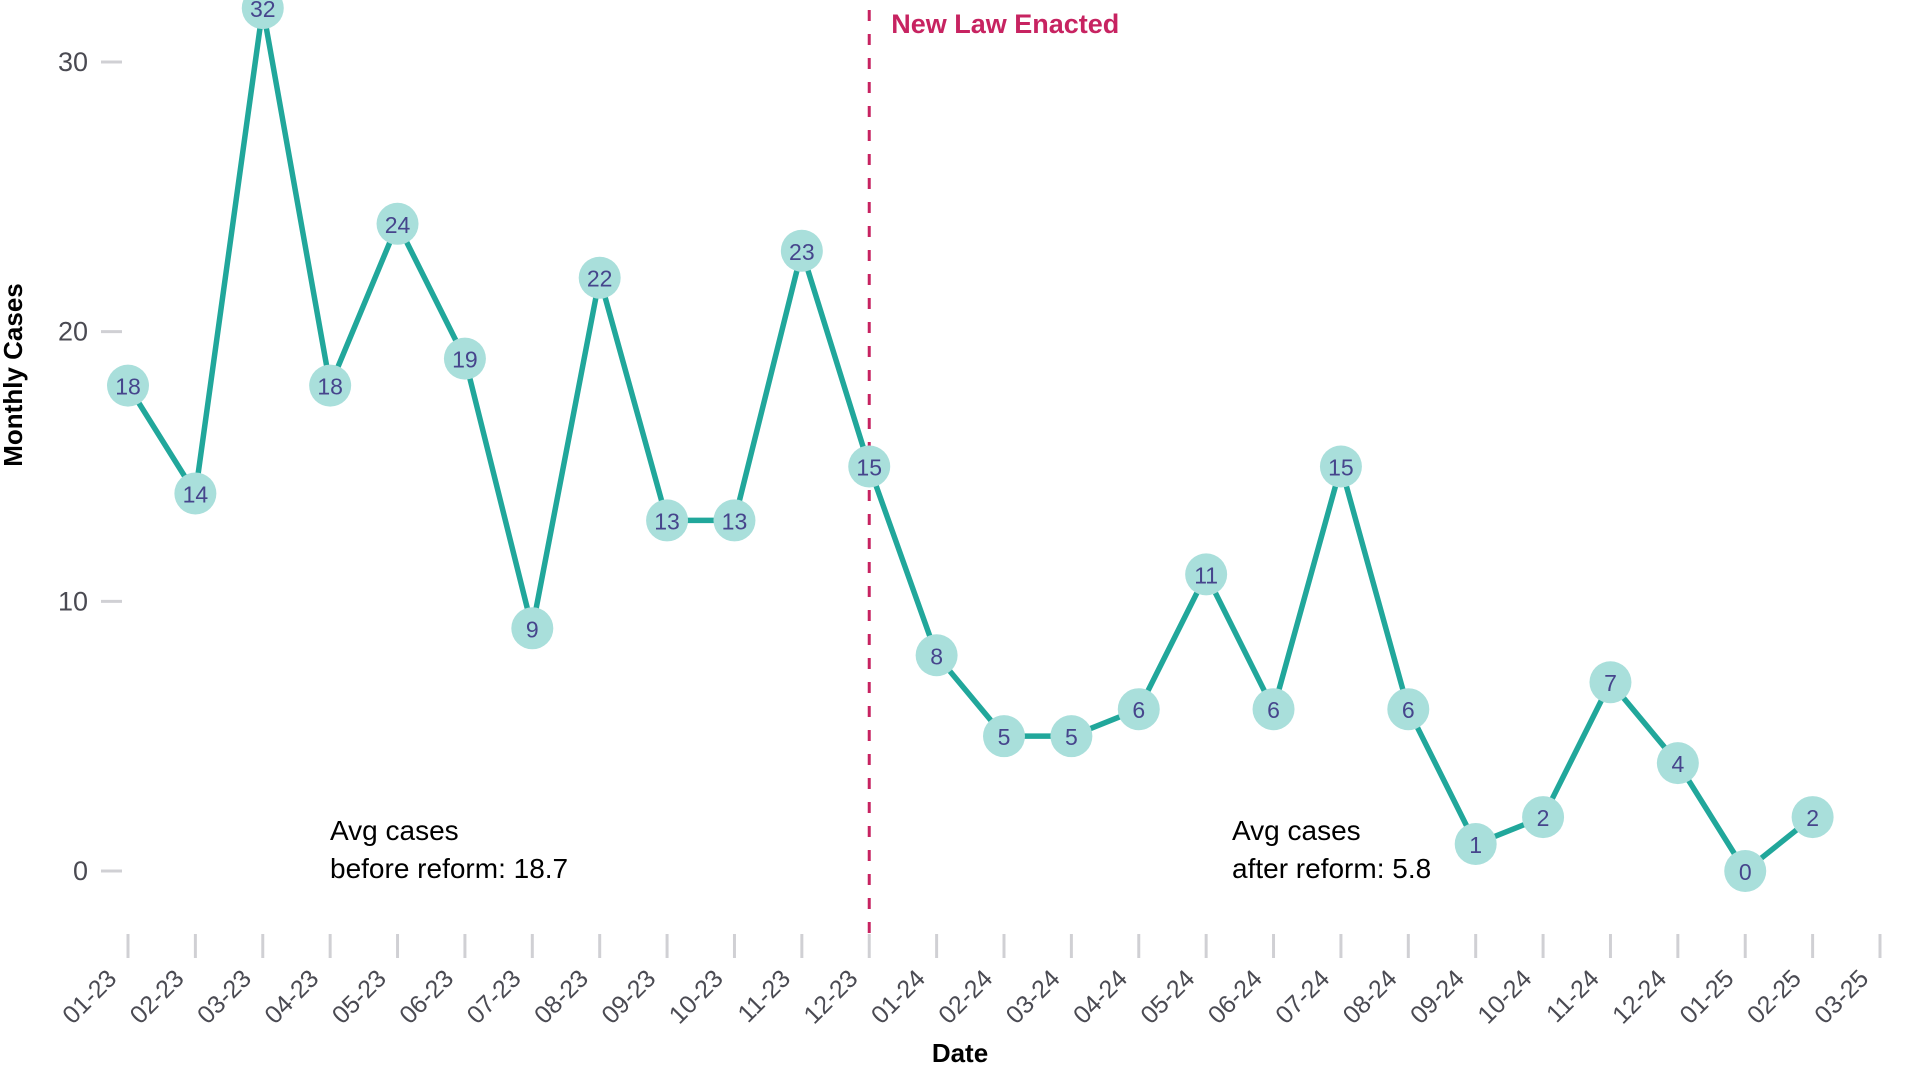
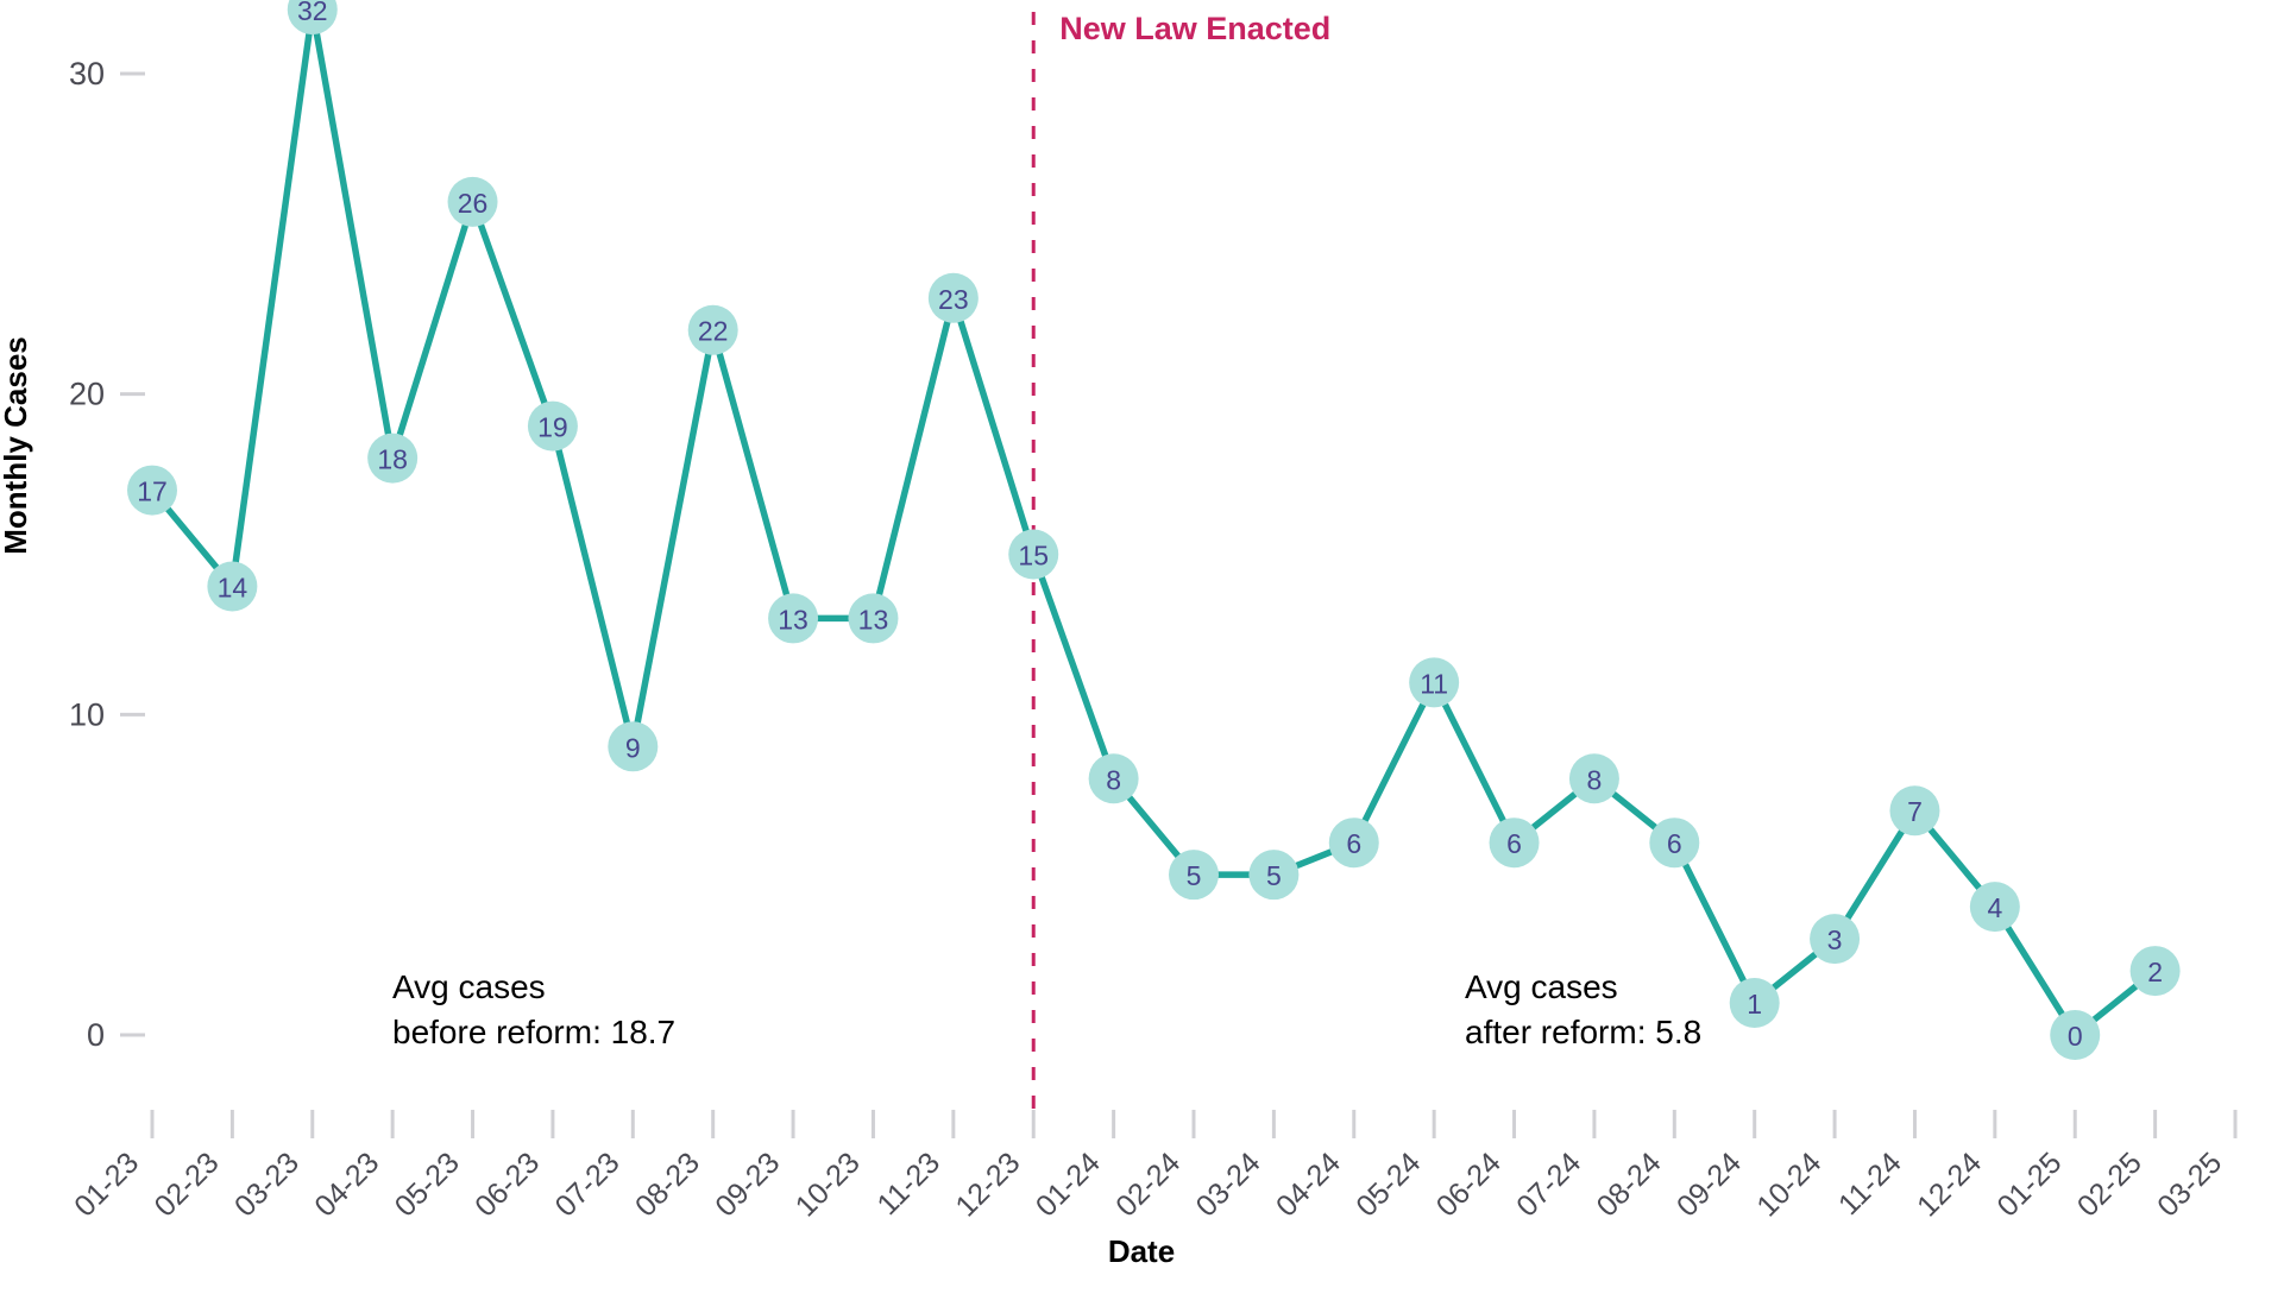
01-23: 18 -> 17
05-23: 24 -> 26
07-24: 15 -> 8
10-24: 2 -> 3
